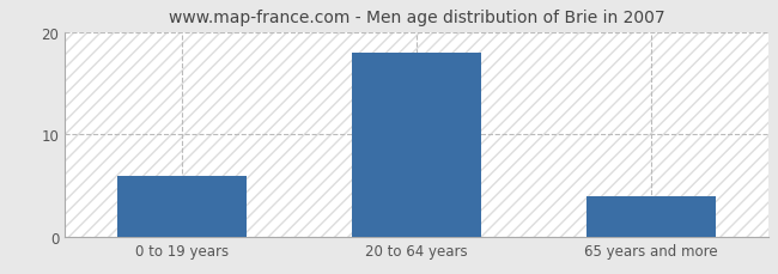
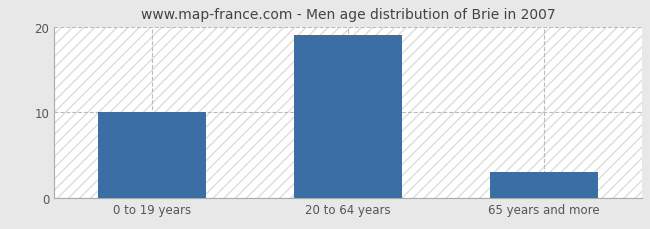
0 to 19 years: 6 -> 10
20 to 64 years: 18 -> 19
65 years and more: 4 -> 3
